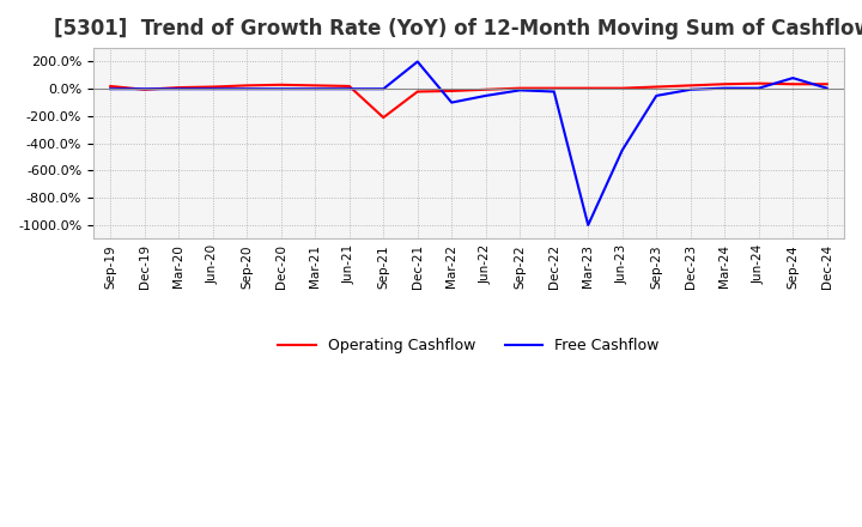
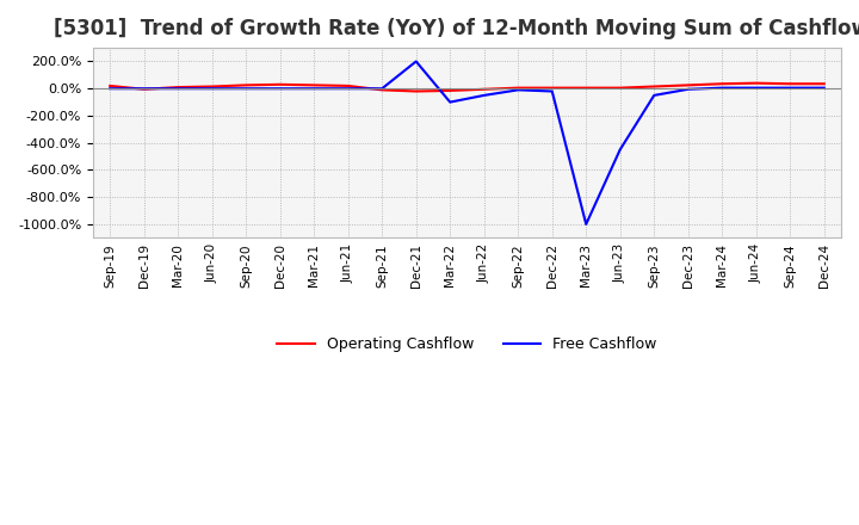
Operating Cashflow/Sep-21: -210% -> -10%
Free Cashflow/Sep-24: 80% -> 0%
